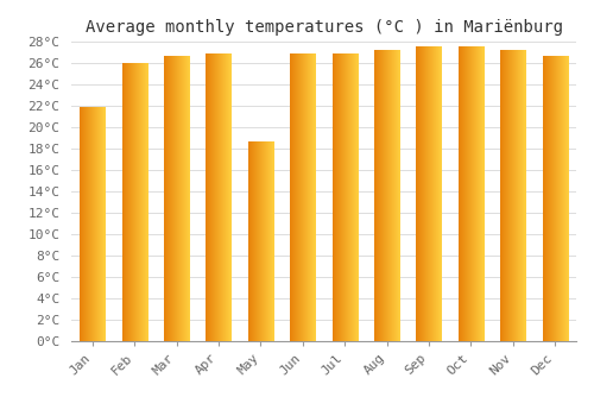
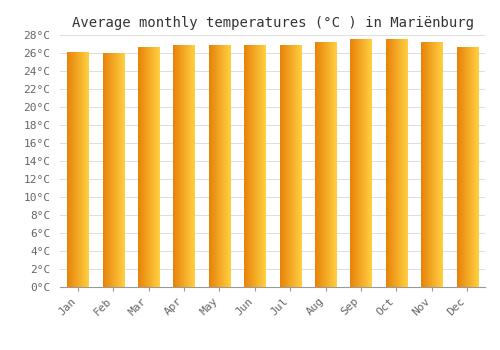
Jan: 21.8°C -> 26.1°C
May: 18.6°C -> 26.8°C
